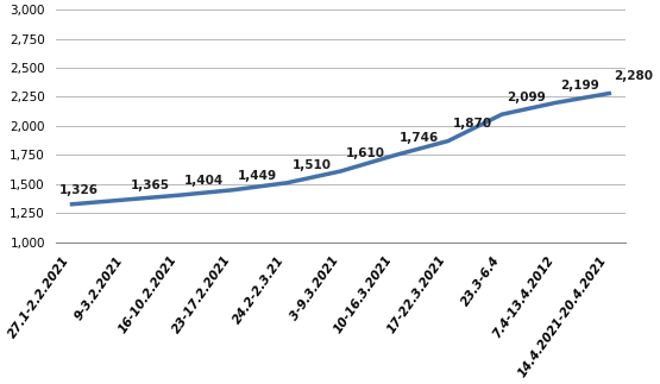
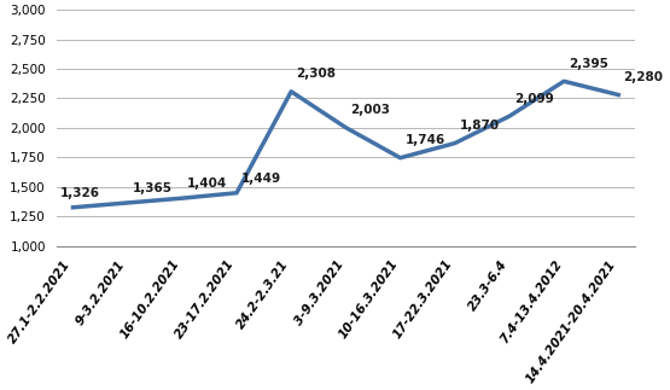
24.2-2.3.21: 1,510 -> 2,308
3-9.3.2021: 1,610 -> 2,003
7.4-13.4.2012: 2,199 -> 2,395
